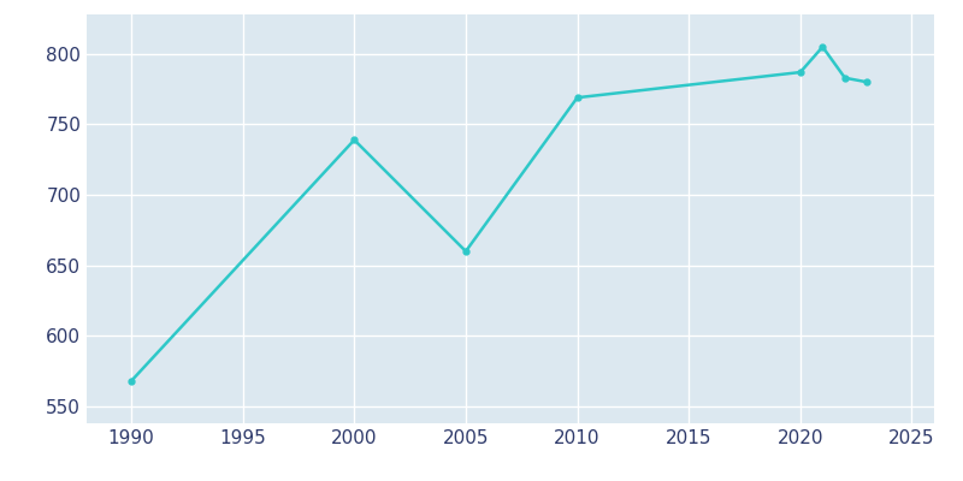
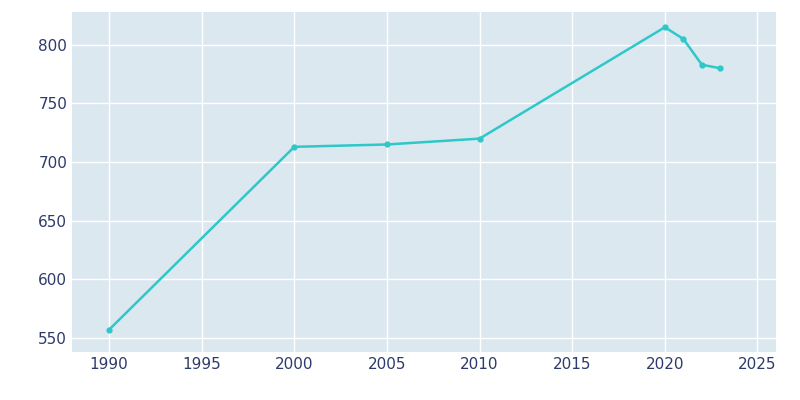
1990: 568 -> 557
2000: 739 -> 713
2005: 660 -> 715
2010: 769 -> 720
2020: 787 -> 815
